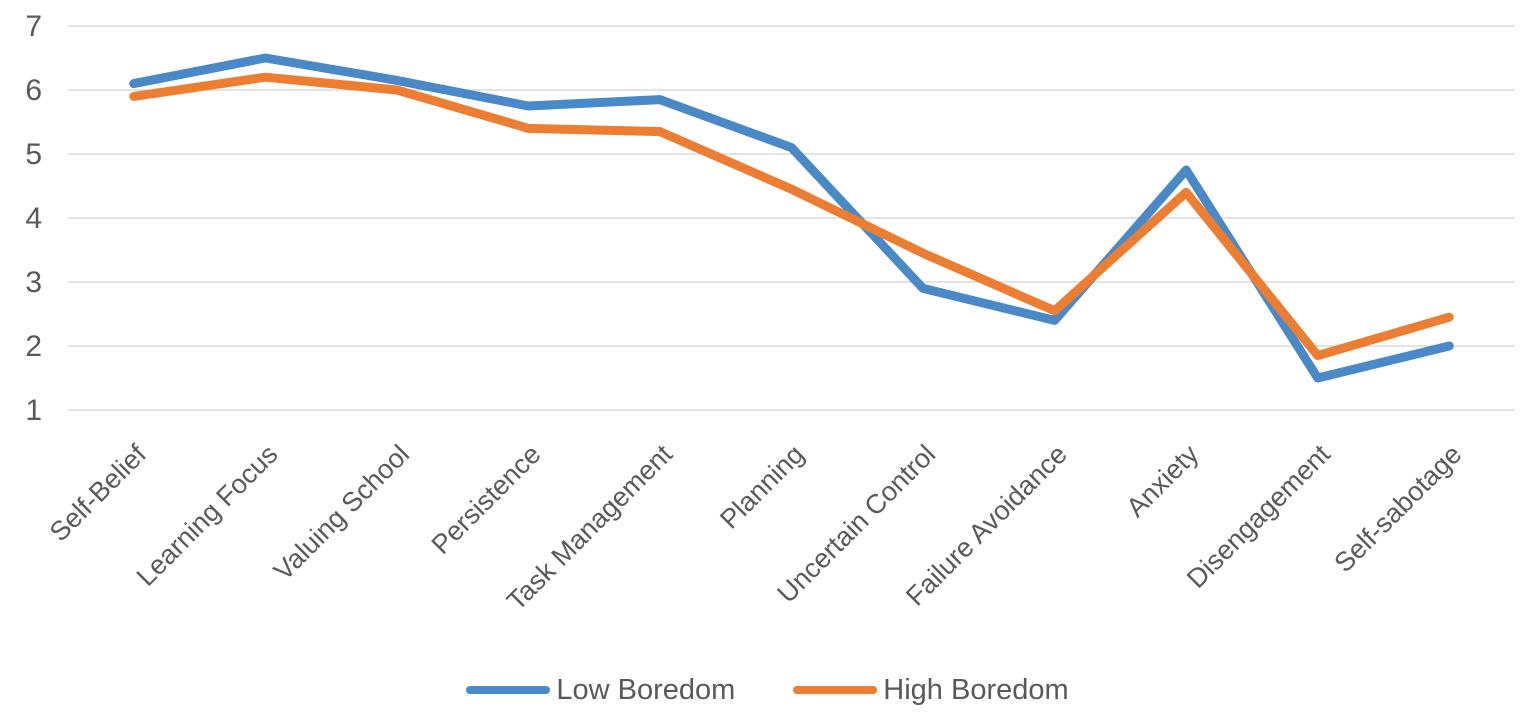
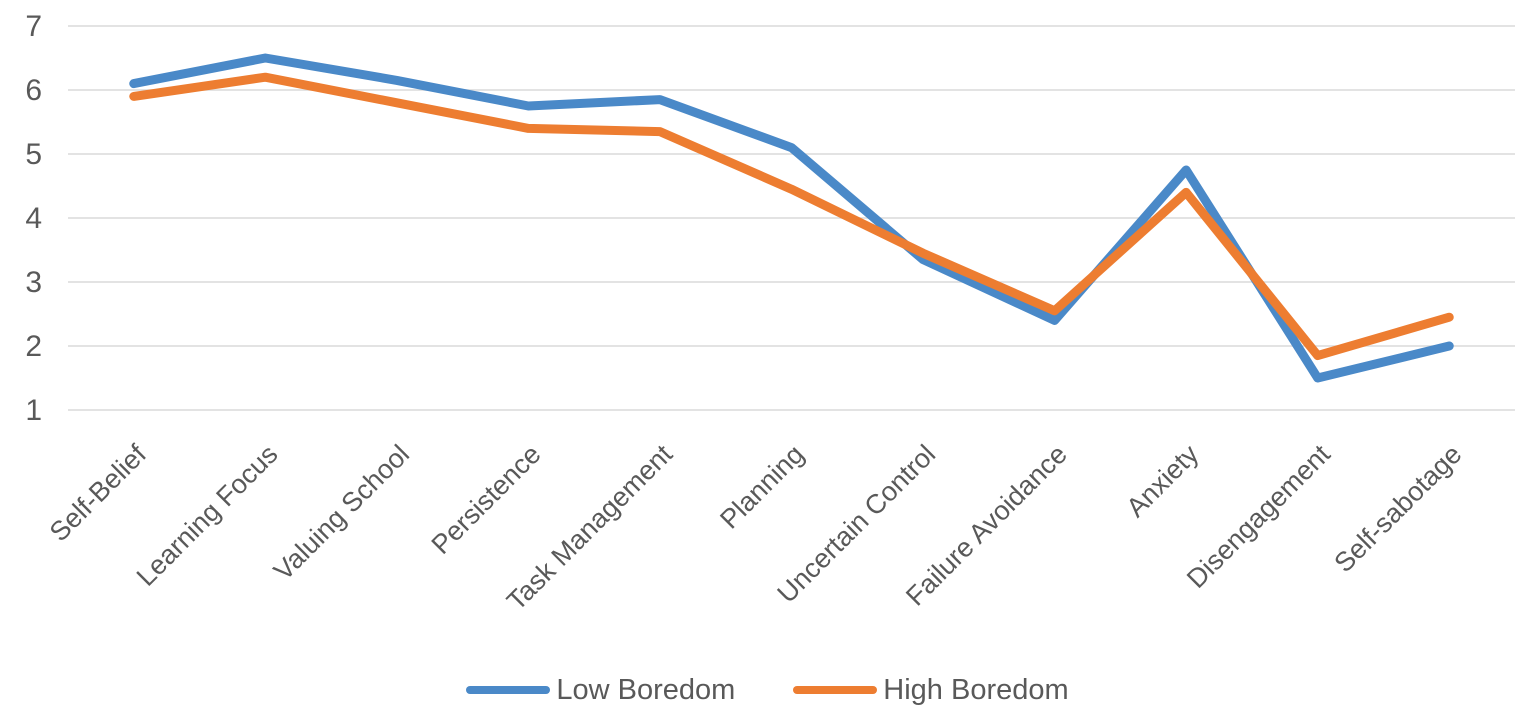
High Boredom/Valuing School: 6.0 -> 5.8
Low Boredom/Uncertain Control: 2.9 -> 3.4
